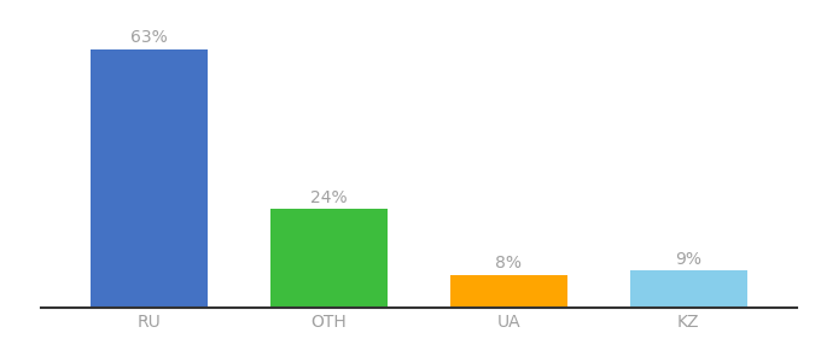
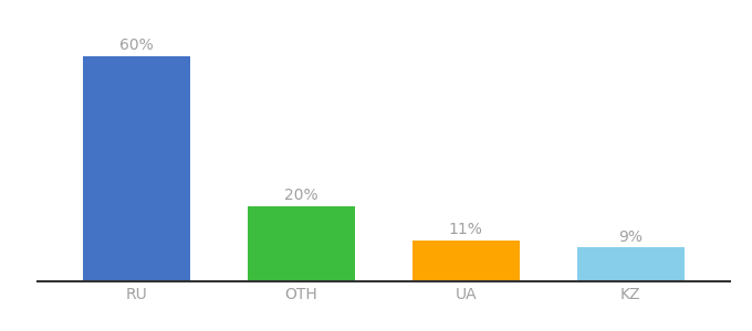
RU: 63% -> 60%
OTH: 24% -> 20%
UA: 8% -> 11%
